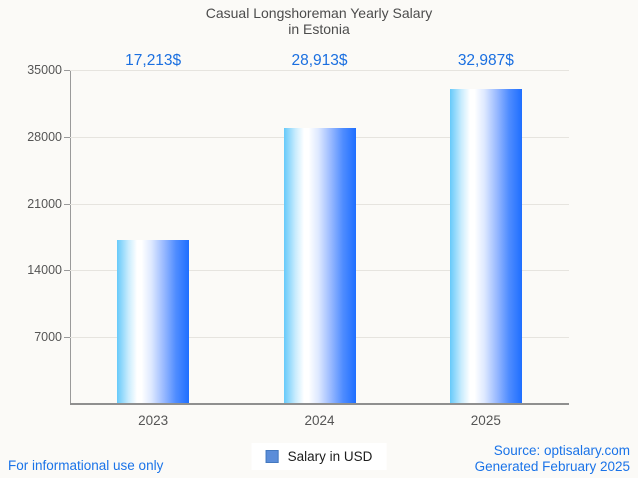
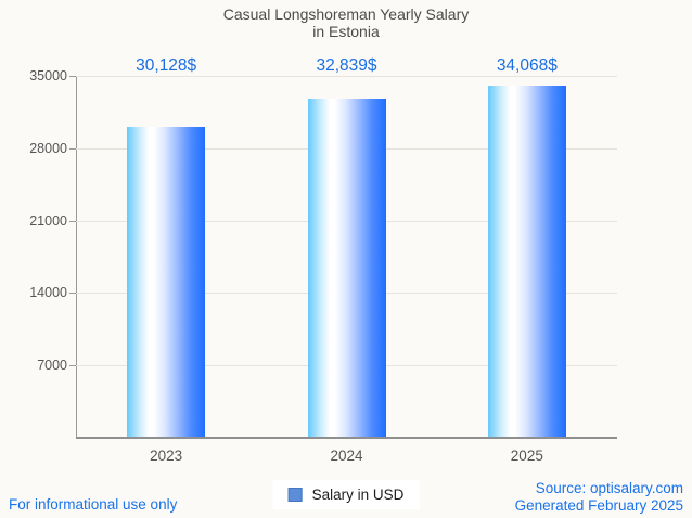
2023: 17,213 -> 30,128
2024: 28,913 -> 32,839
2025: 32,987 -> 34,068
